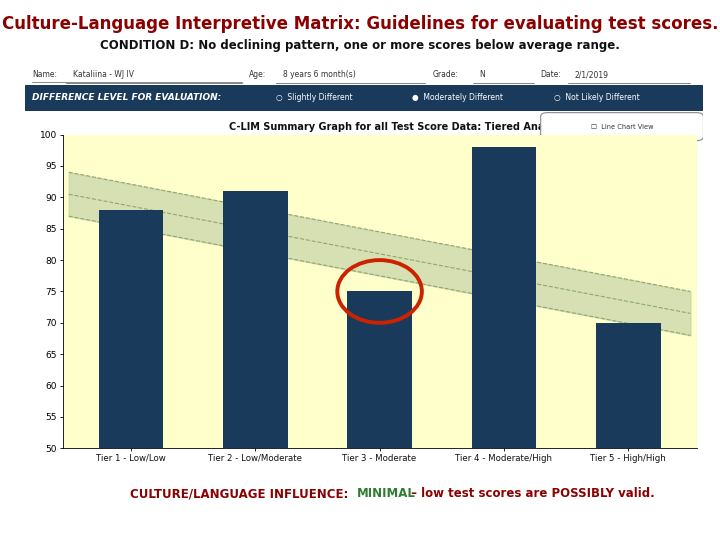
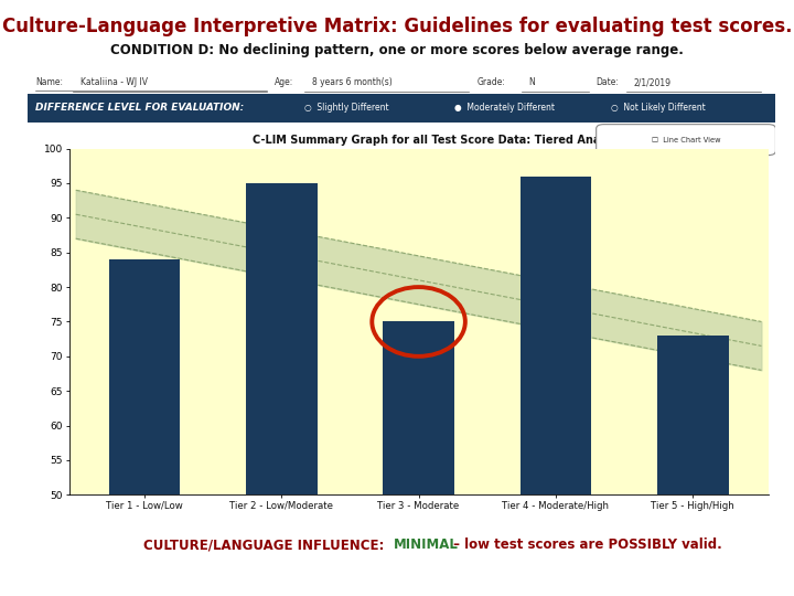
Tier 1 - Low/Low: 88 -> 84
Tier 2 - Low/Moderate: 91 -> 95
Tier 4 - Moderate/High: 98 -> 96
Tier 5 - High/High: 70 -> 73
